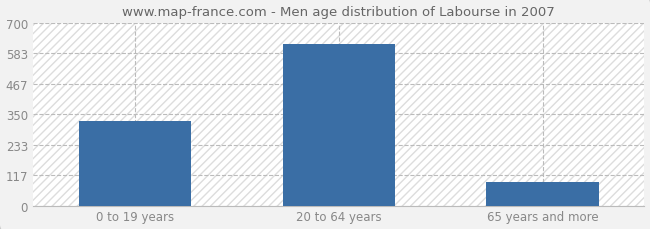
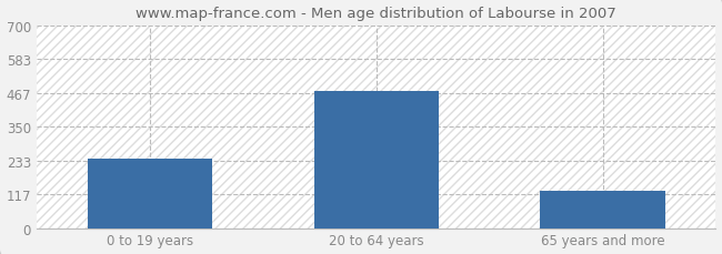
0 to 19 years: 325 -> 240
20 to 64 years: 620 -> 475
65 years and more: 90 -> 130
